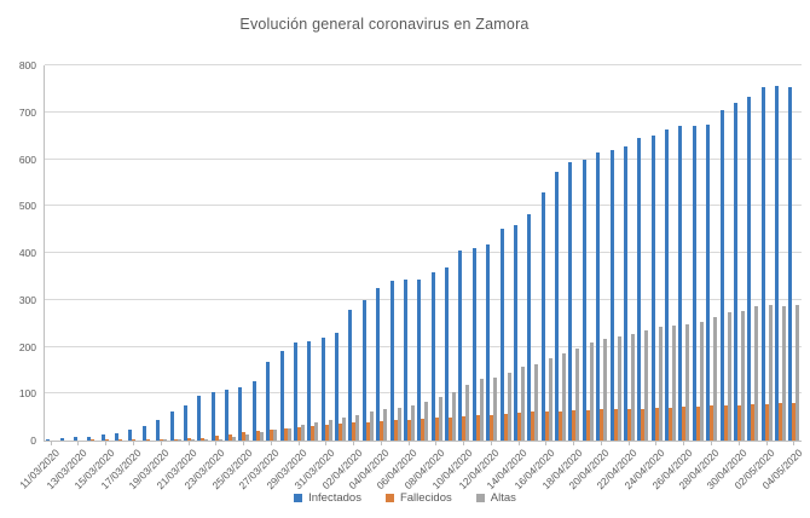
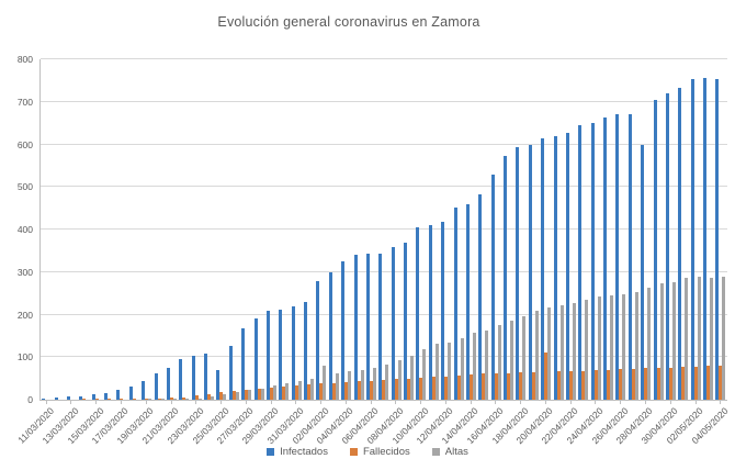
Infectados/25/03/2020: 110 -> 70
Altas/02/04/2020: 60 -> 80
Fallecidos/20/04/2020: 70 -> 110
Infectados/28/04/2020: 670 -> 600
